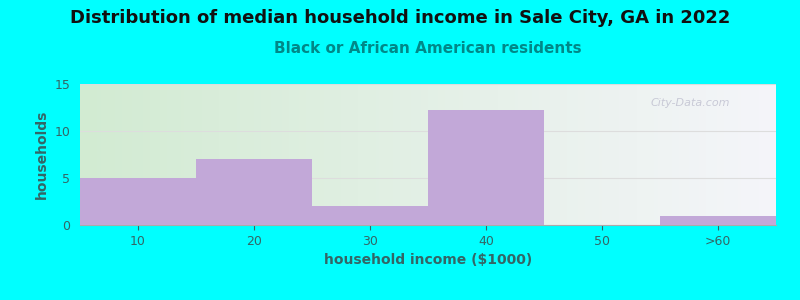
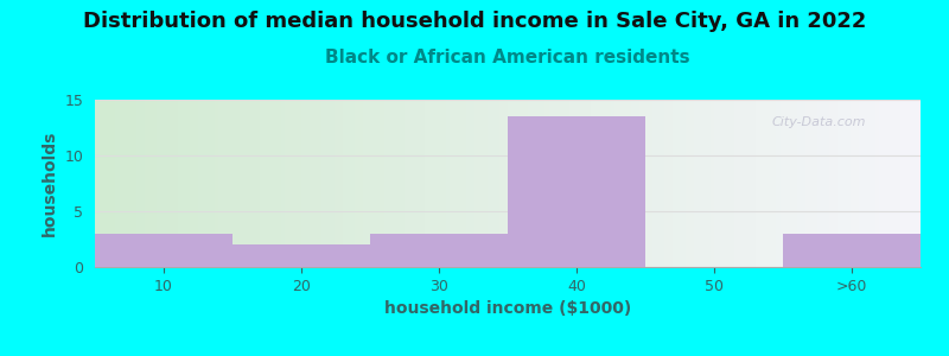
10: 5.0 -> 3.0
20: 7.0 -> 2.0
30: 2.0 -> 3.0
40: 12.2 -> 13.5
>60: 1.0 -> 3.0
